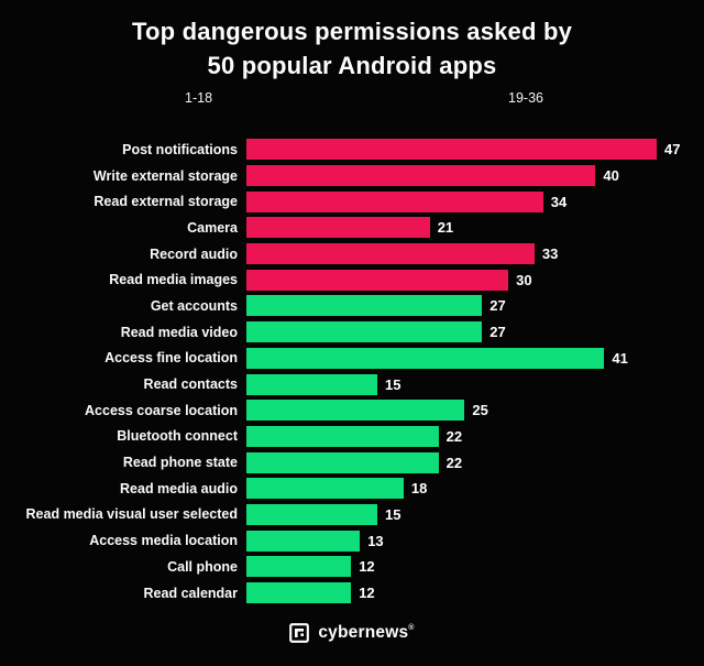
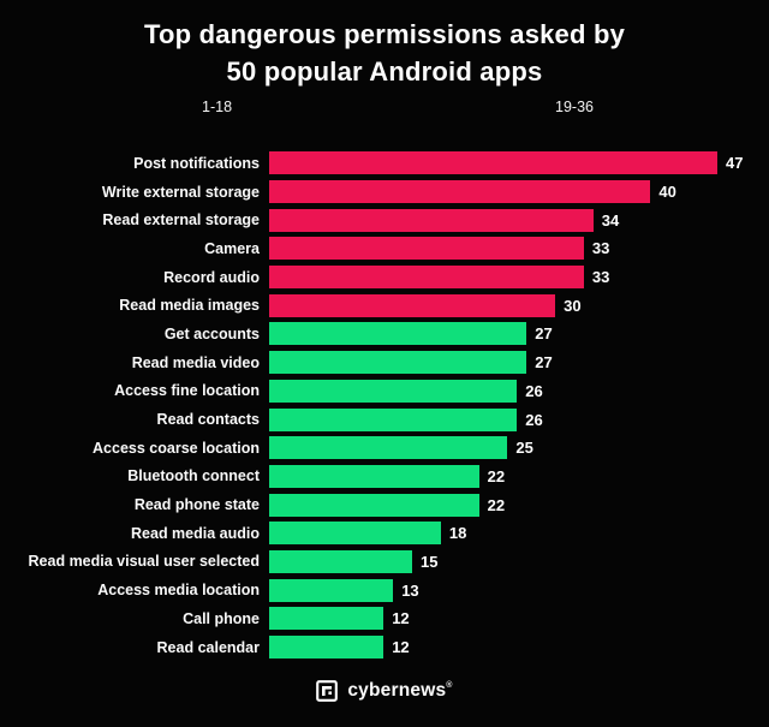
Camera: 21 -> 33
Access fine location: 41 -> 26
Read contacts: 15 -> 26
